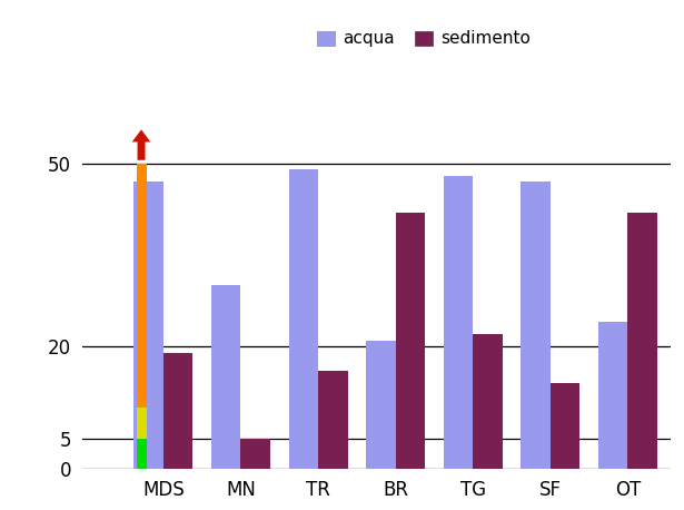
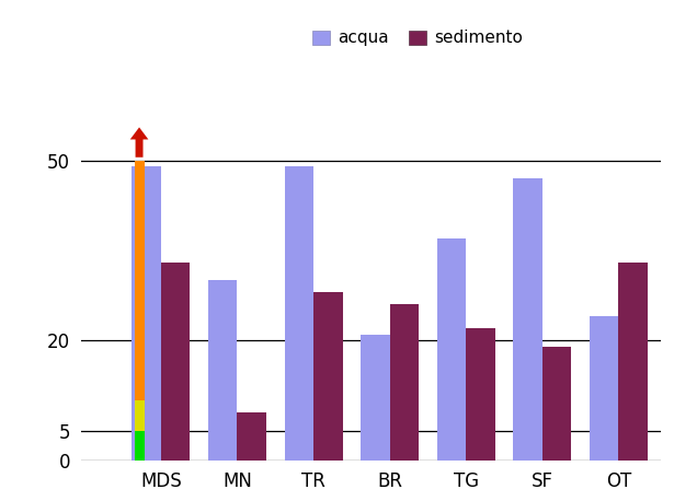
acqua/MDS: 47 -> 49
sedimento/MDS: 19 -> 33
sedimento/MN: 5 -> 8
sedimento/TR: 16 -> 28
sedimento/BR: 42 -> 26
acqua/TG: 48 -> 37
sedimento/SF: 14 -> 19
sedimento/OT: 42 -> 33
